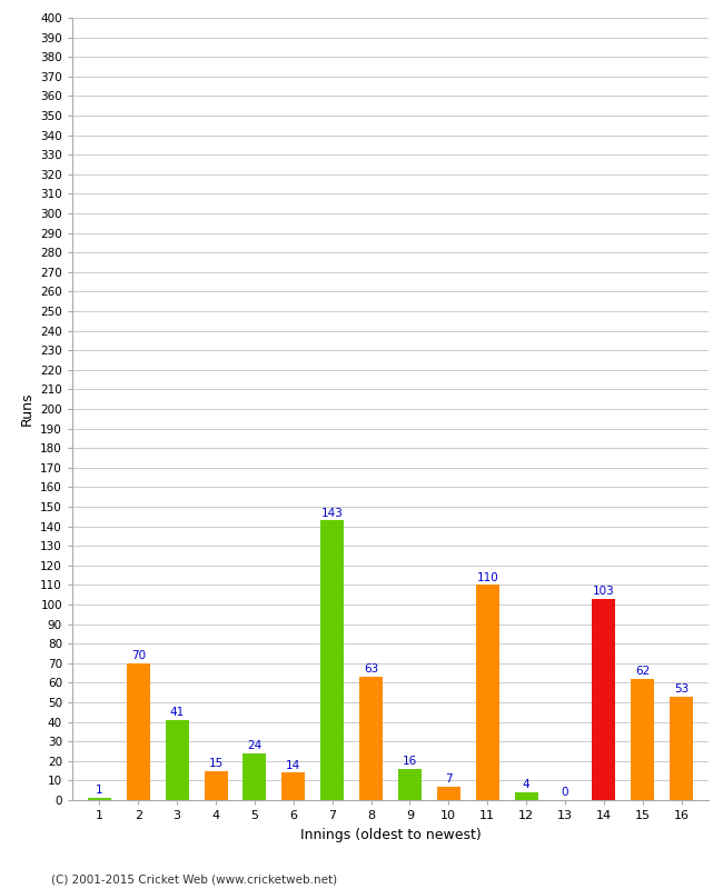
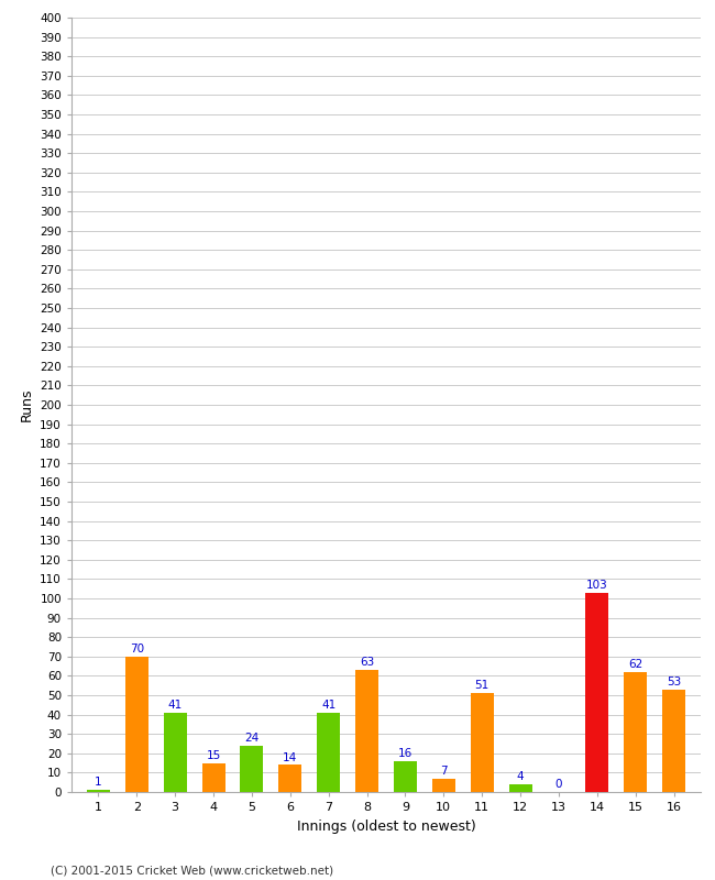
7: 143 -> 41
11: 110 -> 51
